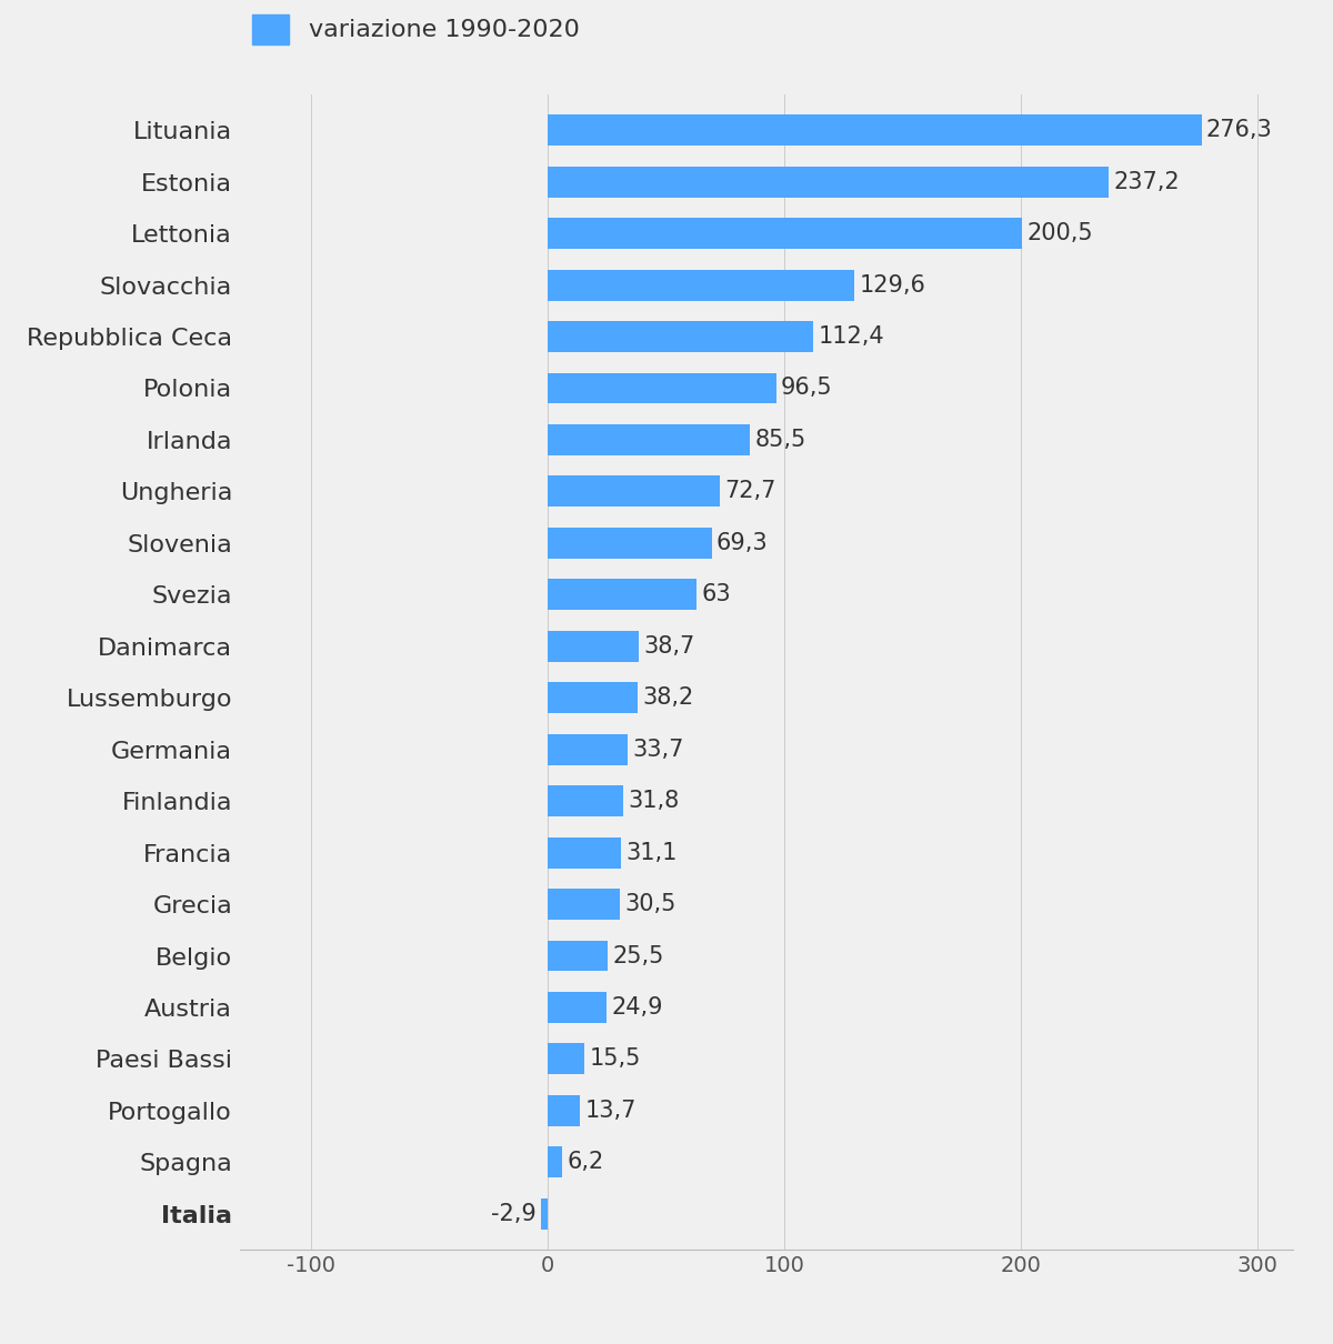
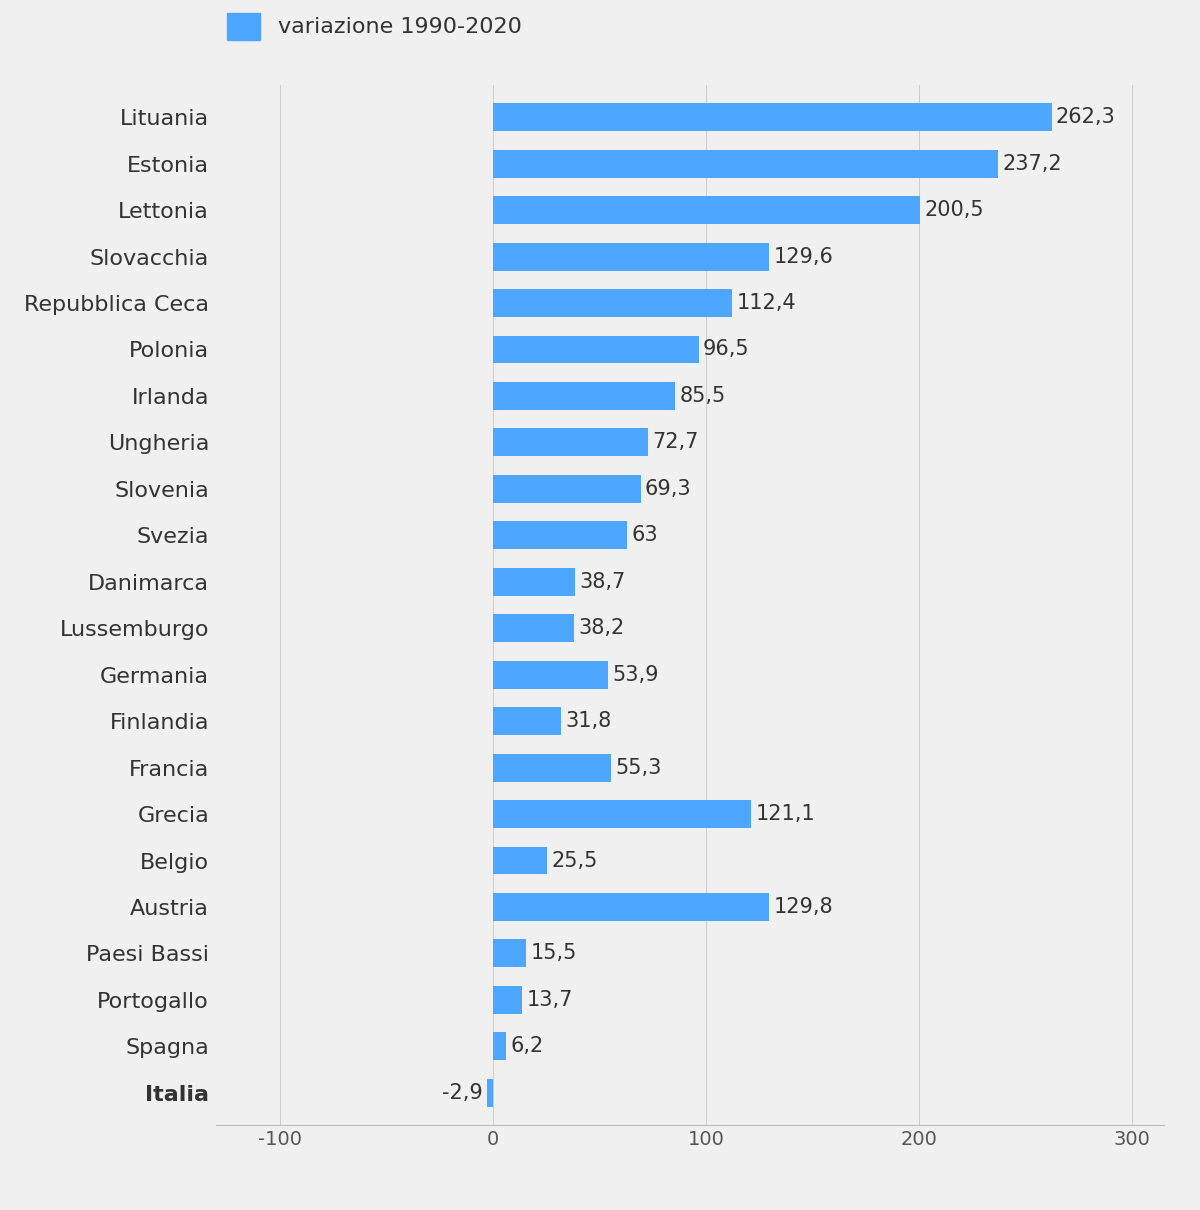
Lituania: 276,3 -> 262,3
Germania: 33,7 -> 53,9
Francia: 31,1 -> 55,3
Grecia: 30,5 -> 121,1
Austria: 24,9 -> 129,8
